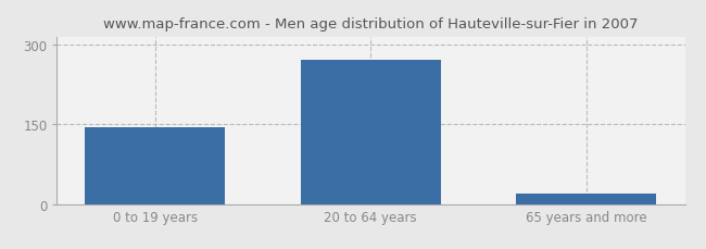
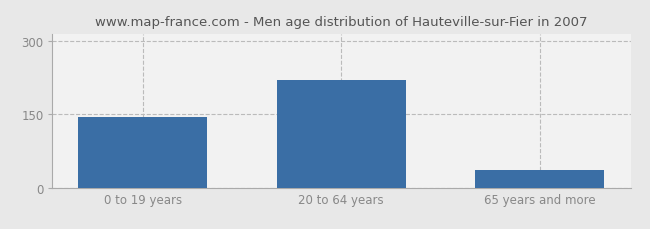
20 to 64 years: 271 -> 220
65 years and more: 20 -> 35
